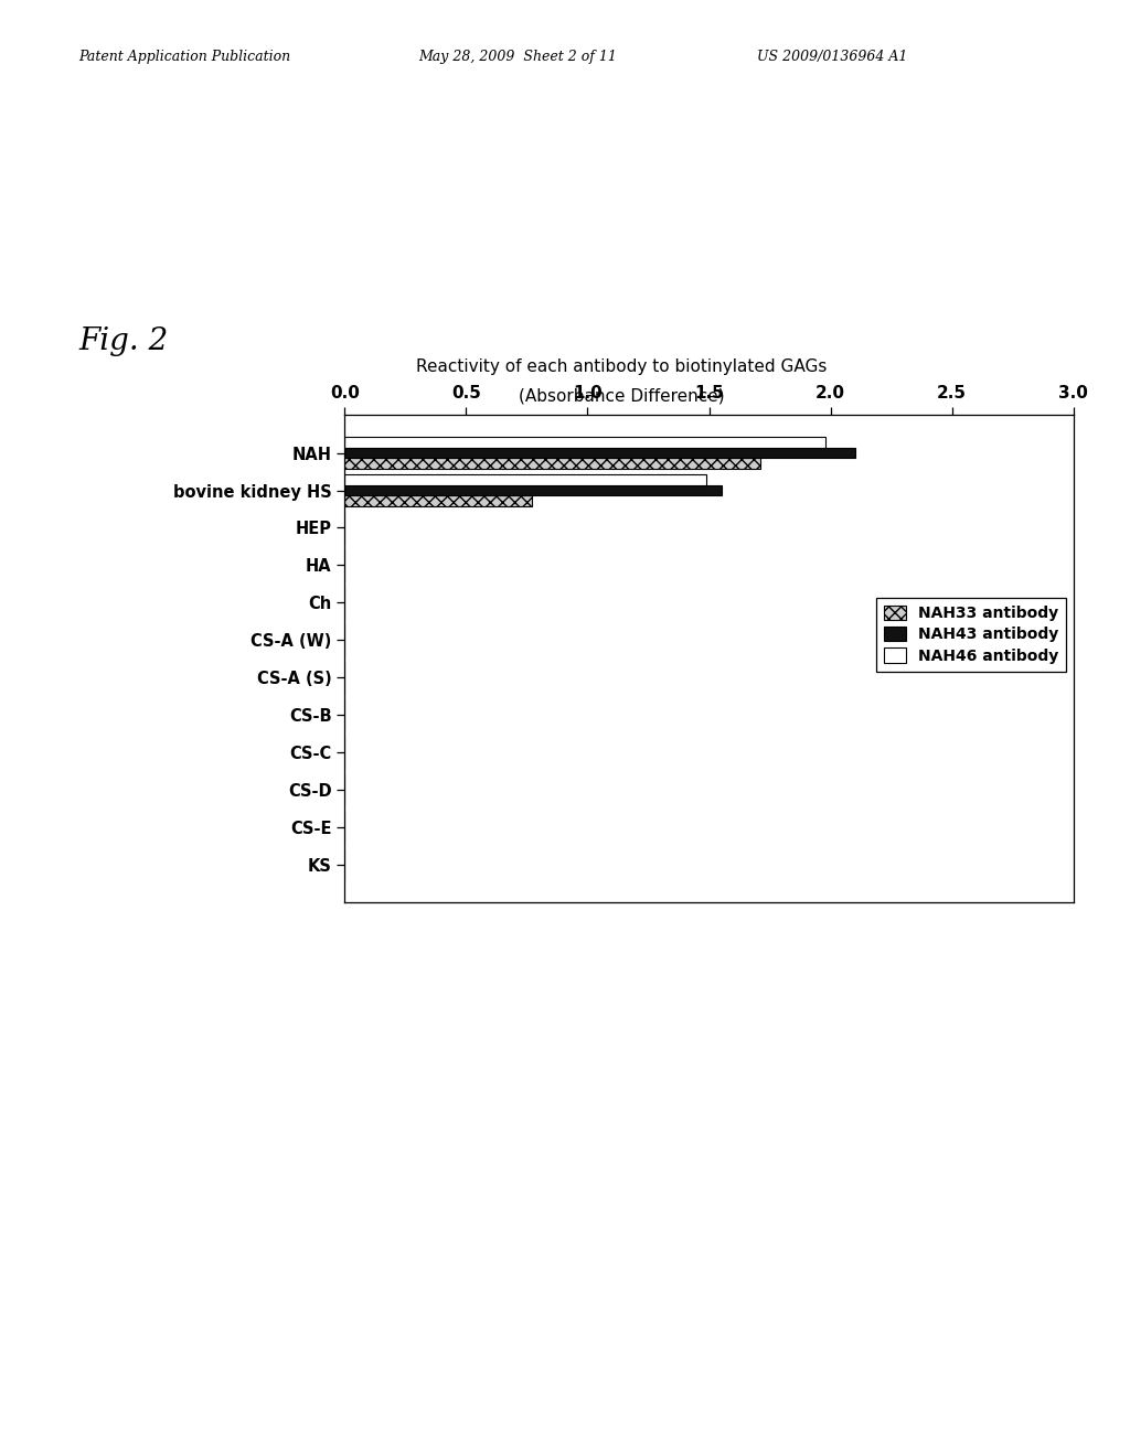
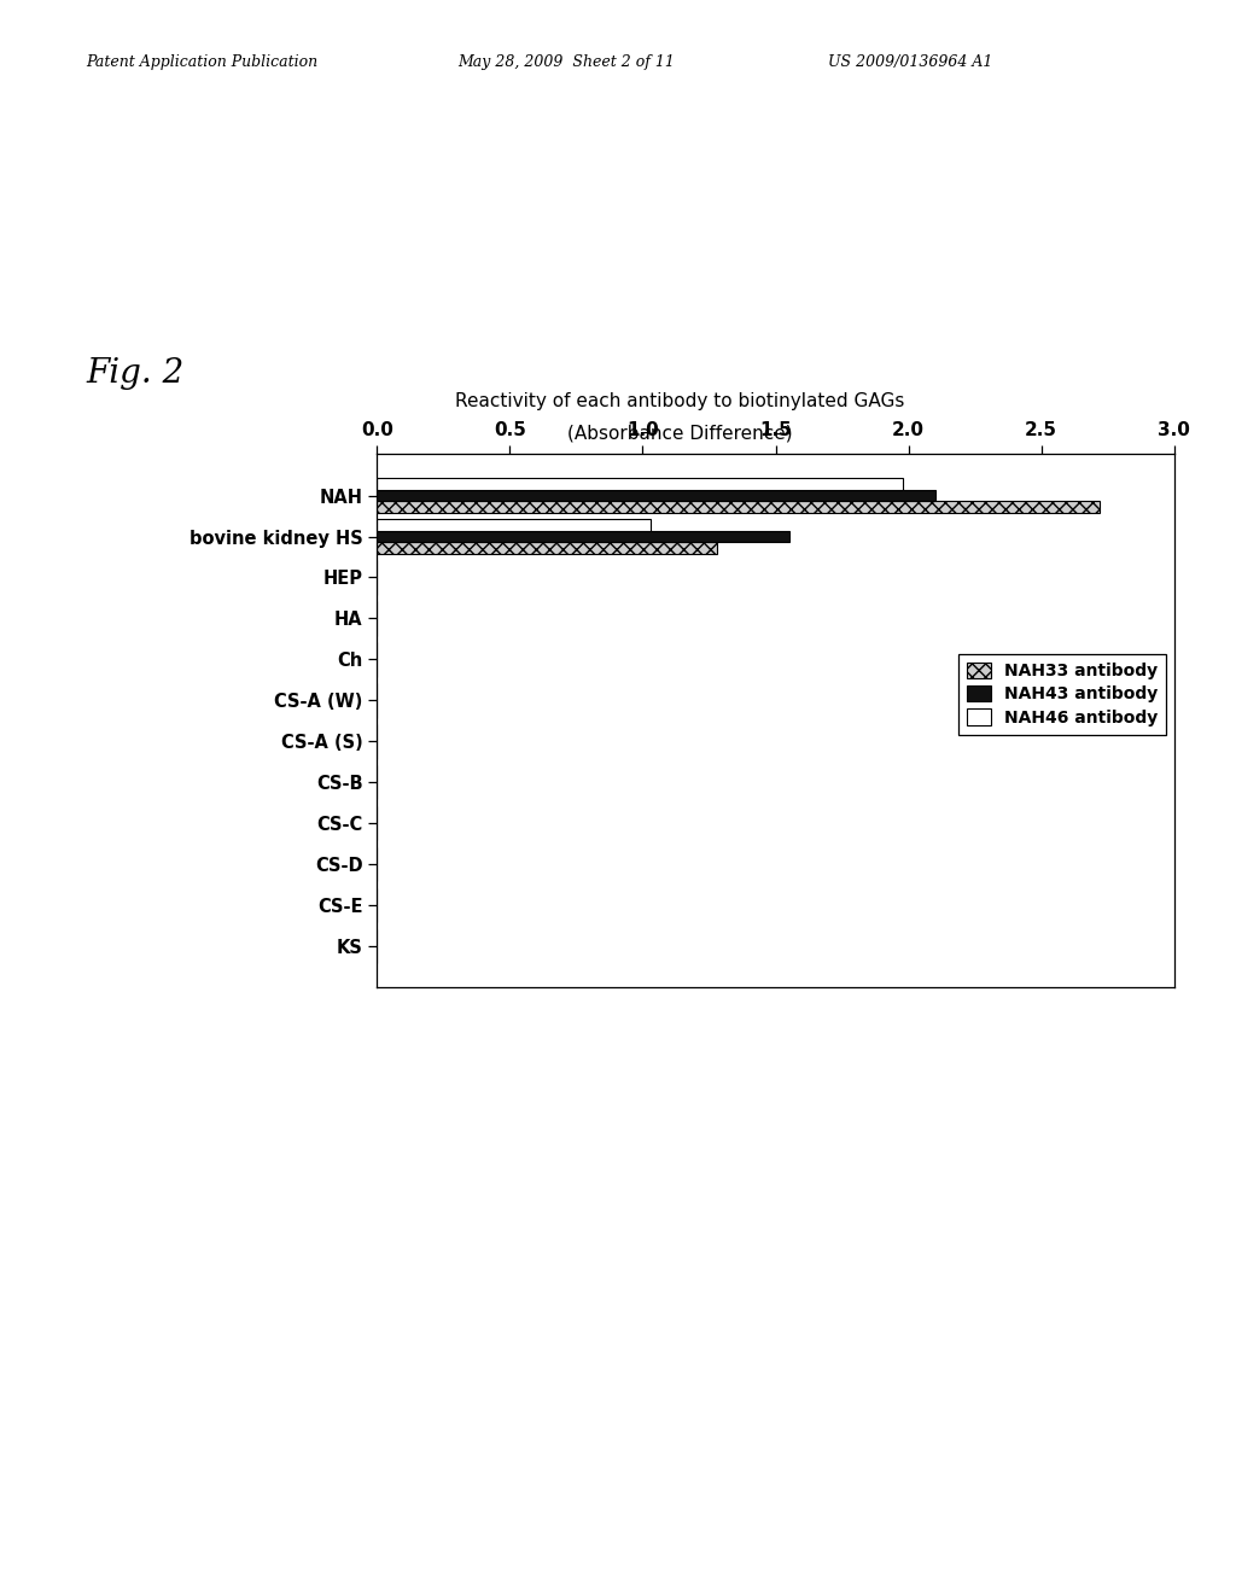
NAH33 antibody/NAH: 1.71 -> 2.72
NAH46 antibody/bovine kidney HS: 1.49 -> 1.03
NAH33 antibody/bovine kidney HS: 0.77 -> 1.28
